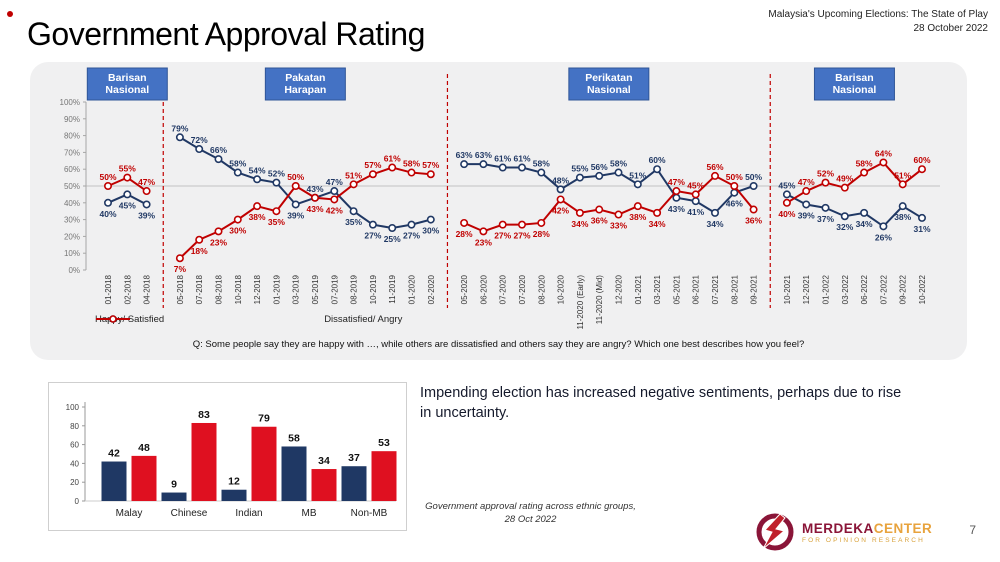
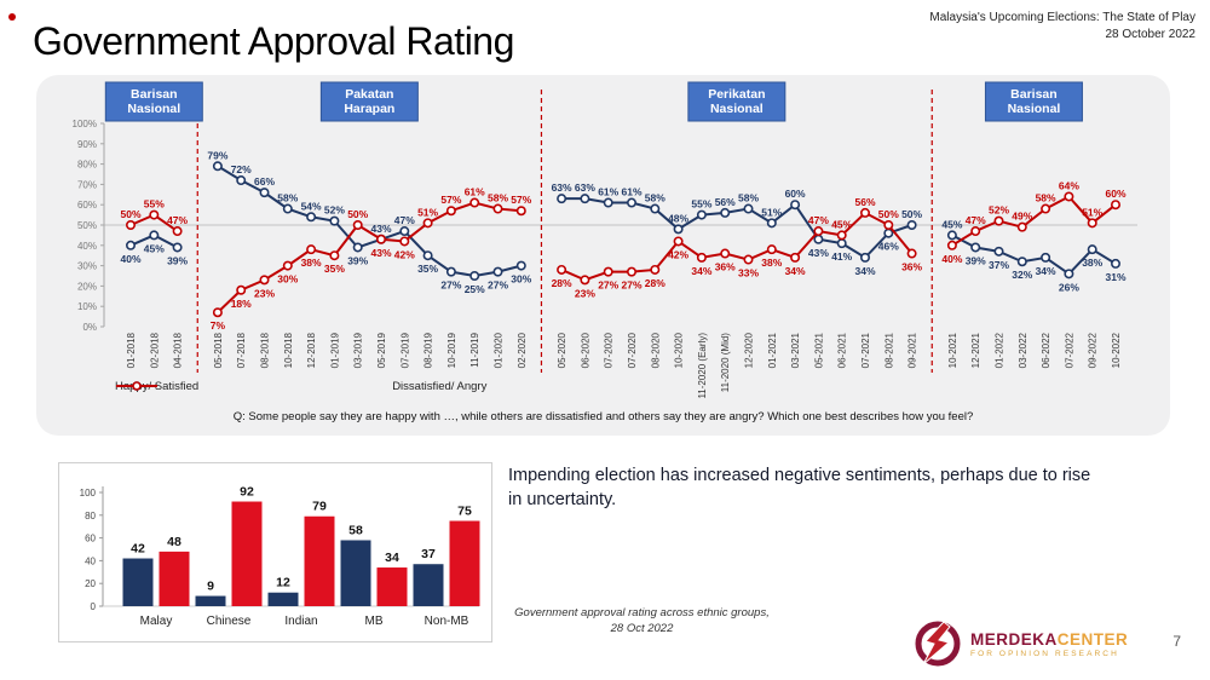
Government approval rating across ethnic groups, 28 Oct 2022/Dissatisfied/ Angry/Chinese: 83 -> 92
Government approval rating across ethnic groups, 28 Oct 2022/Dissatisfied/ Angry/Non-MB: 53 -> 75
